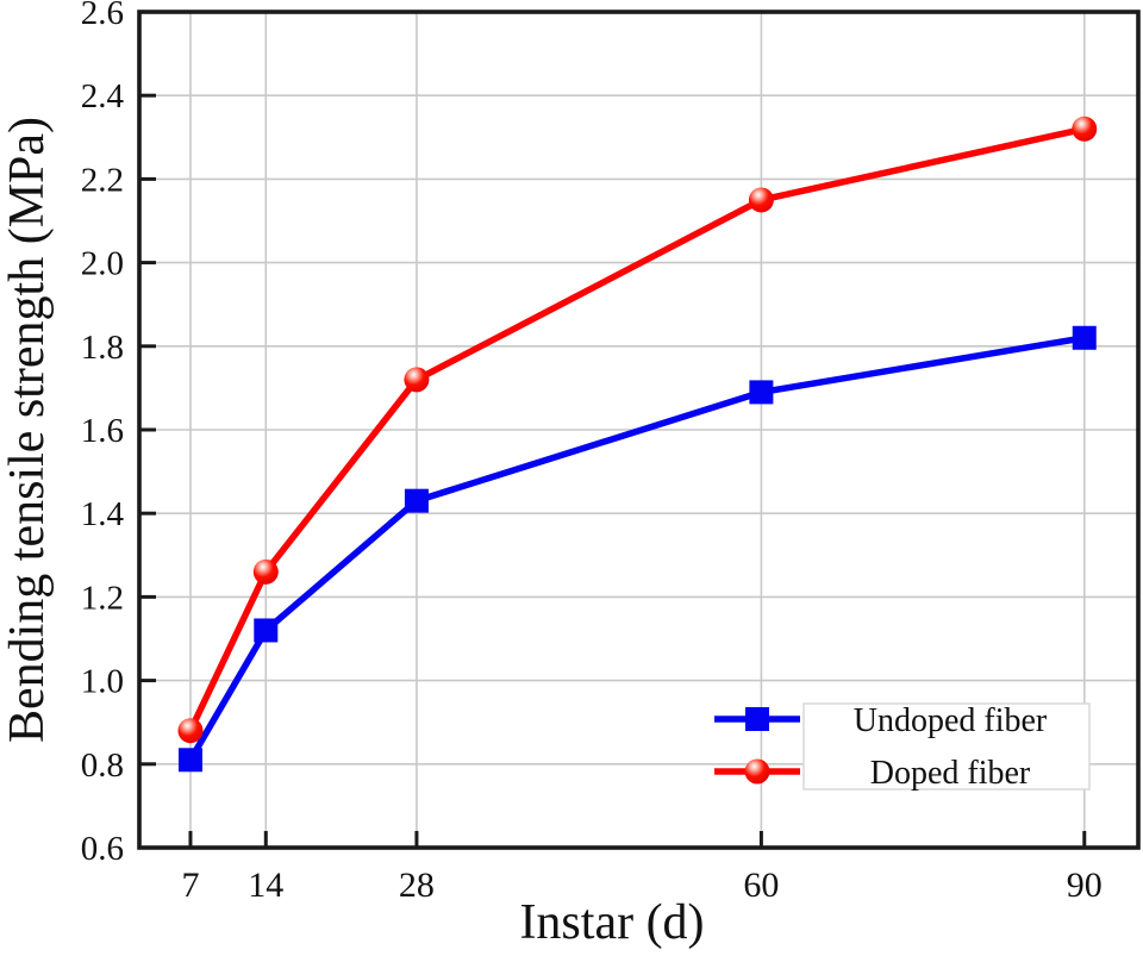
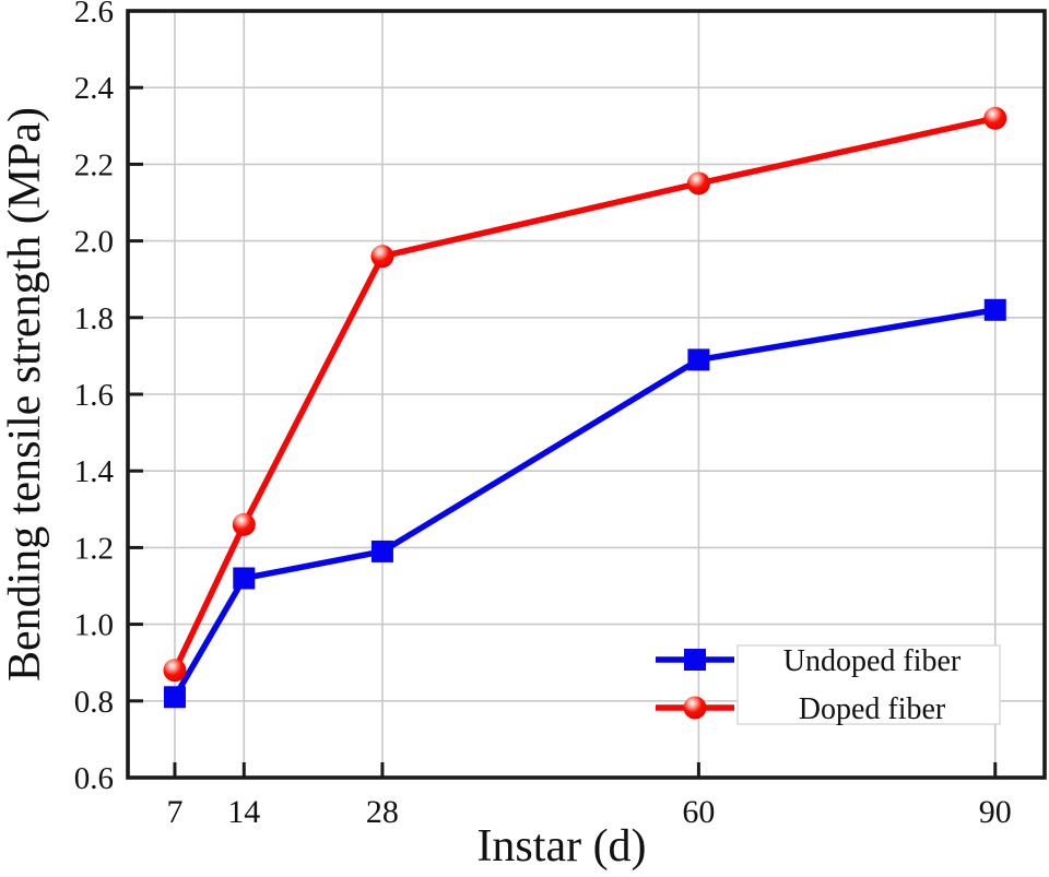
Undoped fiber/28: 1.43 -> 1.19
Doped fiber/28: 1.72 -> 1.96
